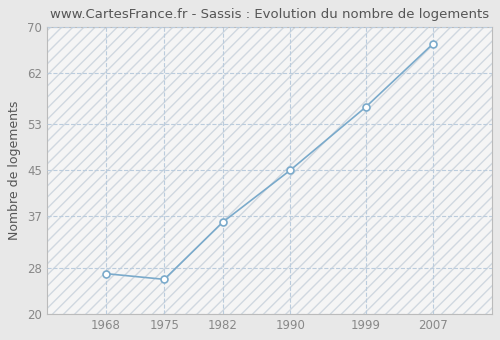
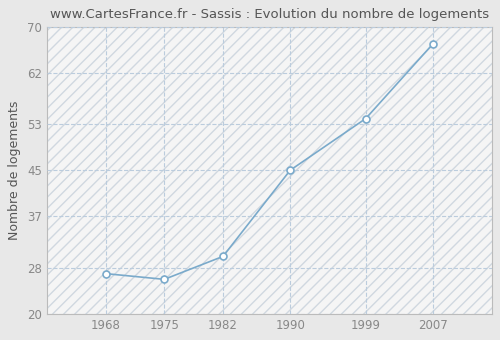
1982: 36 -> 30
1999: 56 -> 54
